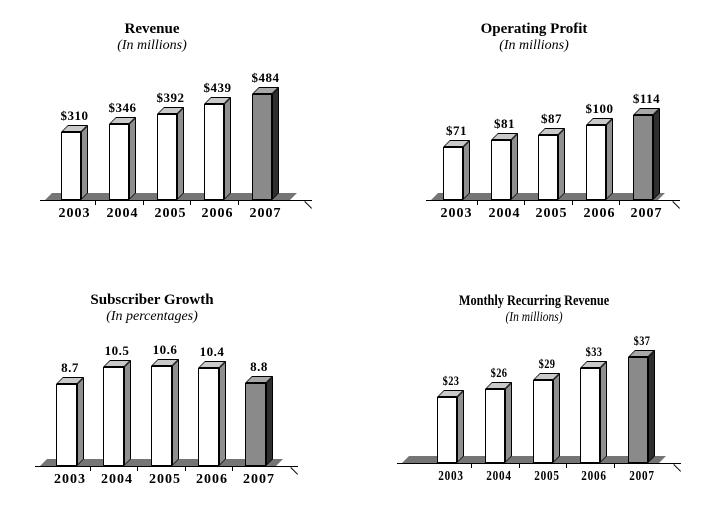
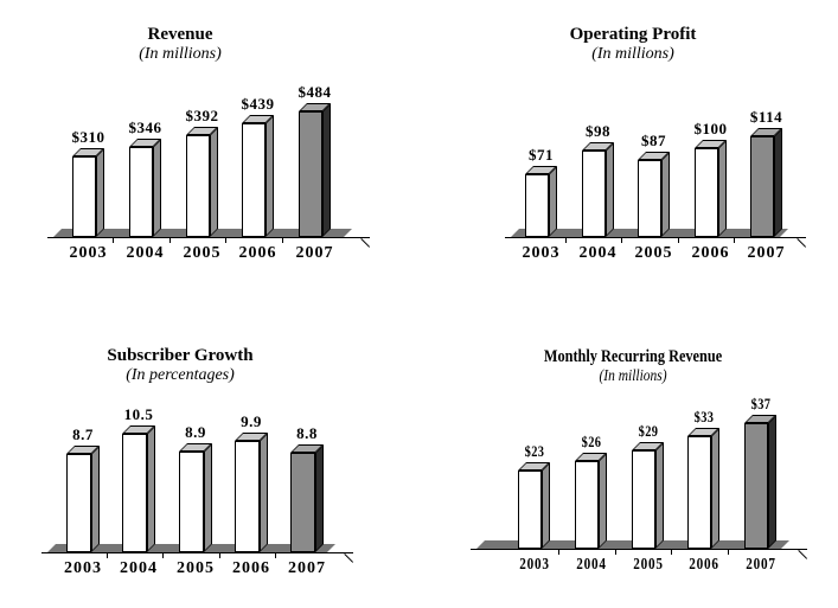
Operating Profit/2004: $81 -> $98
Subscriber Growth/2005: 10.6 -> 8.9
Subscriber Growth/2006: 10.4 -> 9.9
